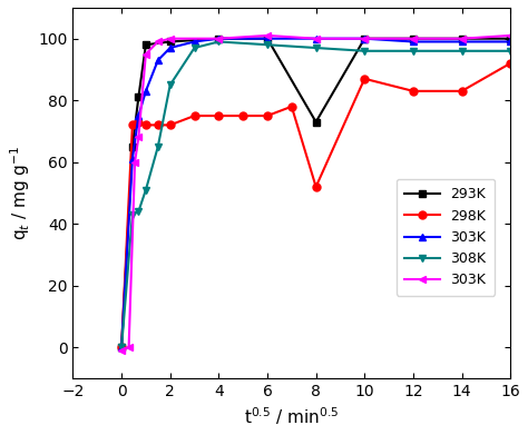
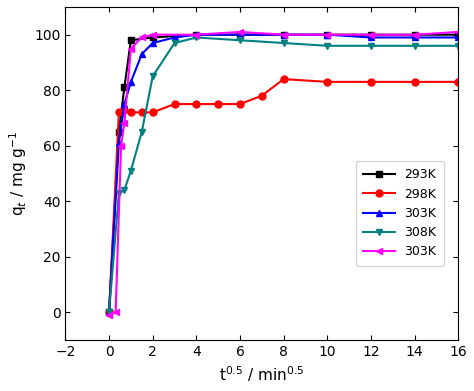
293K/8: 73 -> 100
298K/8: 52 -> 84
298K/10: 87 -> 83
298K/16: 92 -> 83
